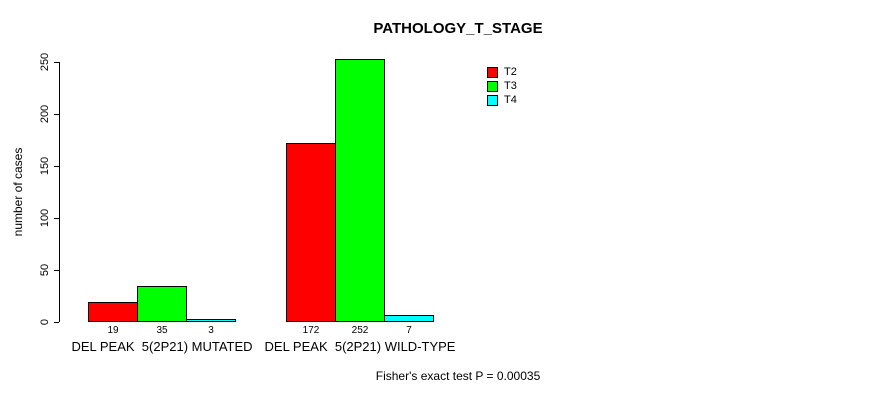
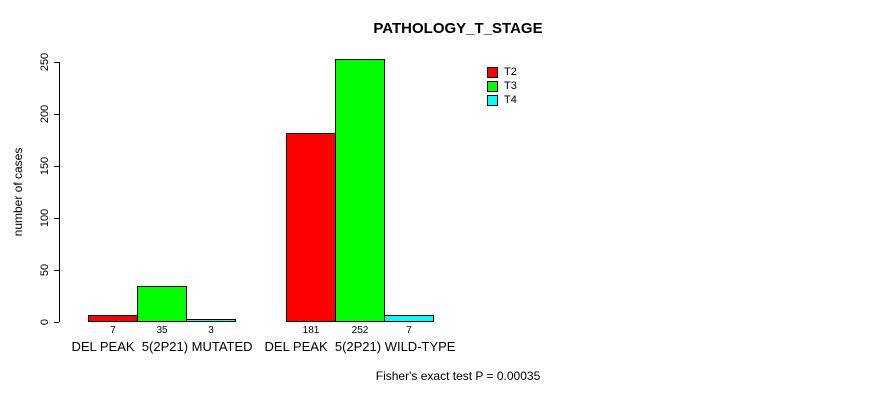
T2/DEL PEAK 5(2P21) MUTATED: 19 -> 7
T2/DEL PEAK 5(2P21) WILD-TYPE: 172 -> 181
